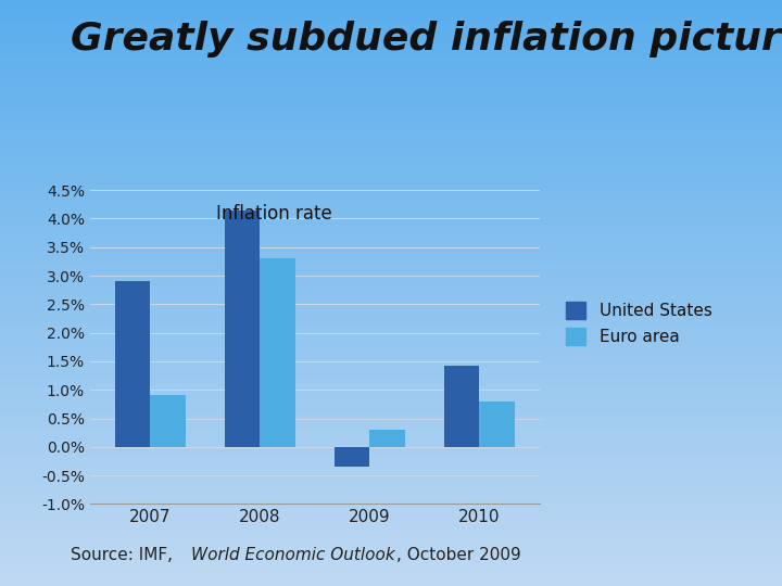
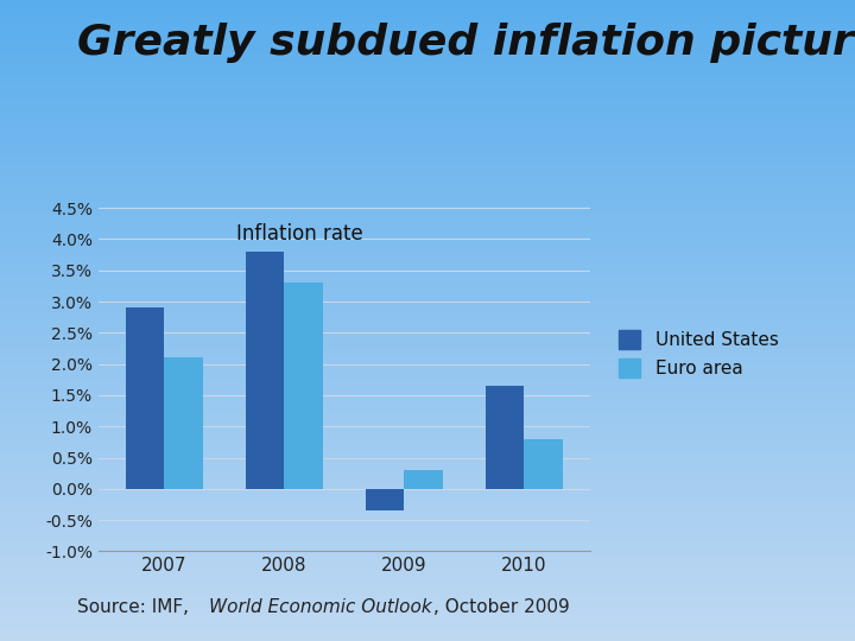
Euro area/2007: 0.9% -> 2.1%
United States/2008: 4.14% -> 3.80%
United States/2010: 1.42% -> 1.65%
